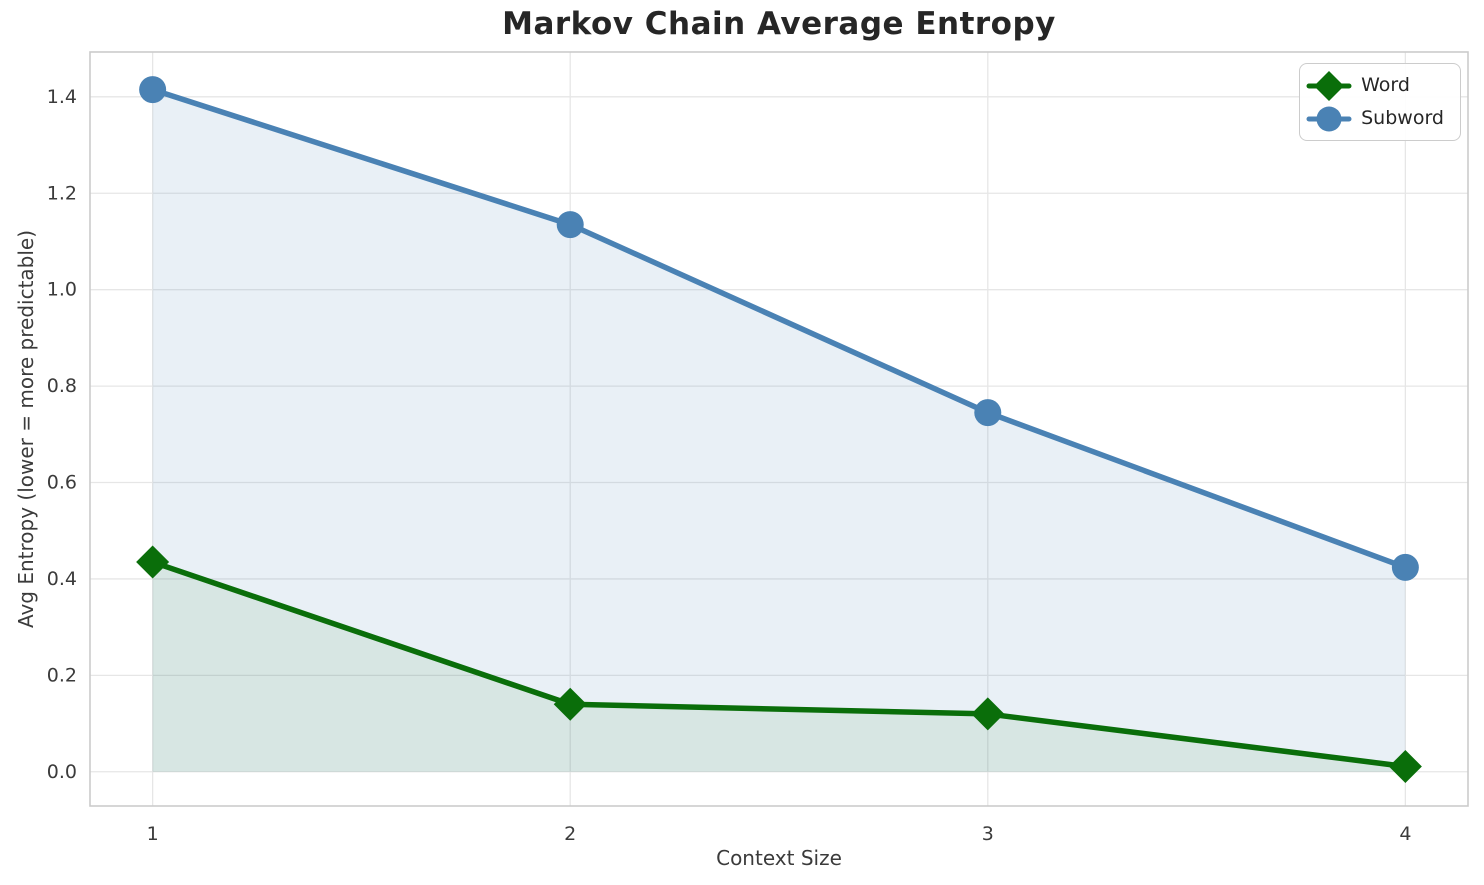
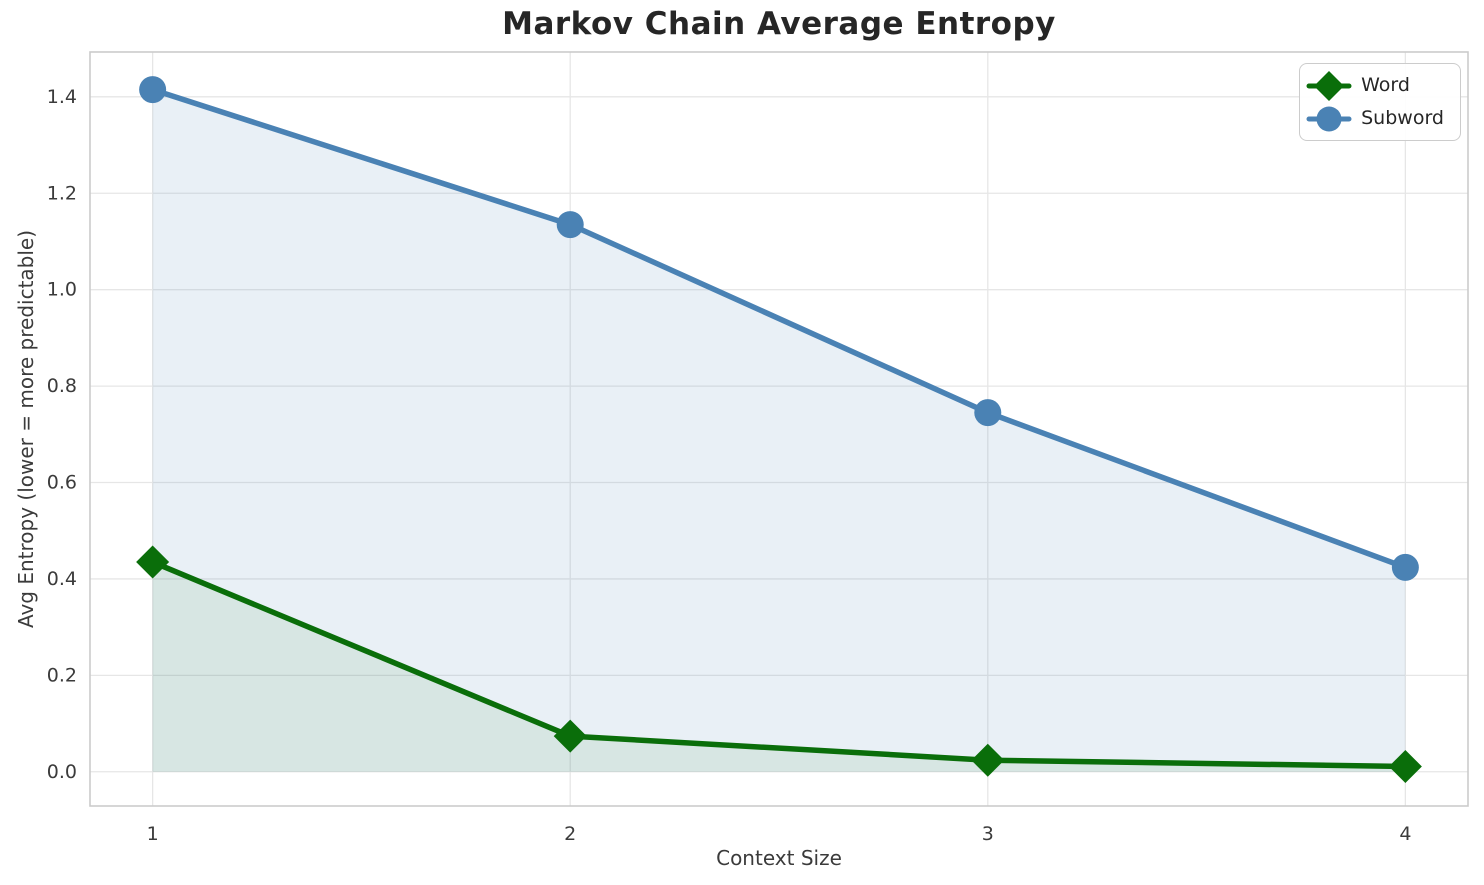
Word/2: 0.14 -> 0.07
Word/3: 0.12 -> 0.02
